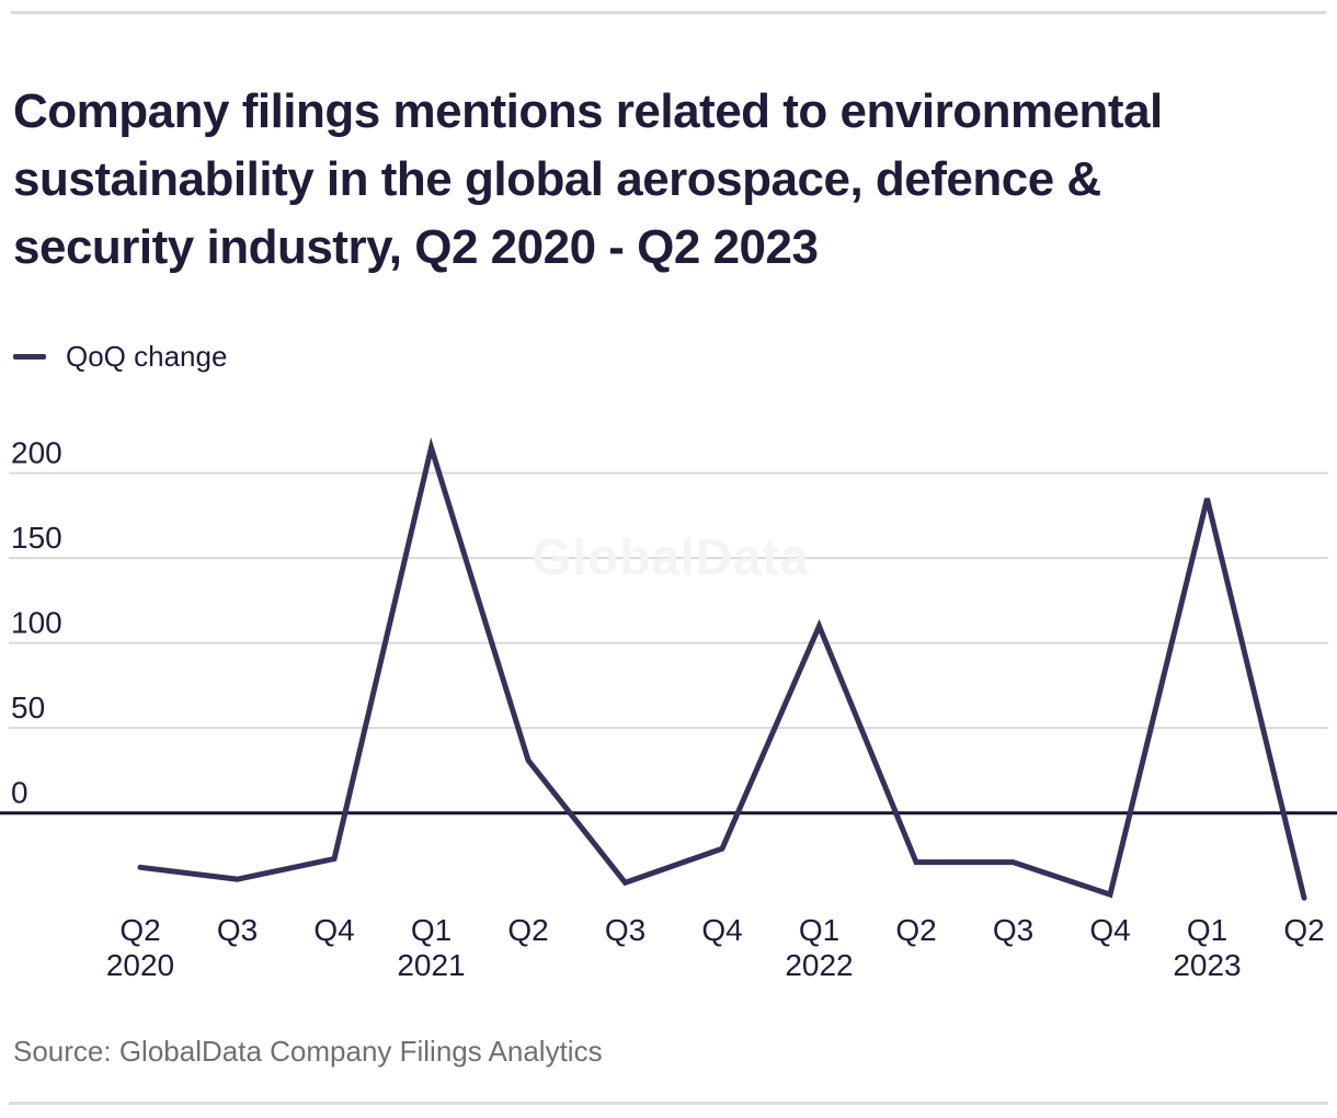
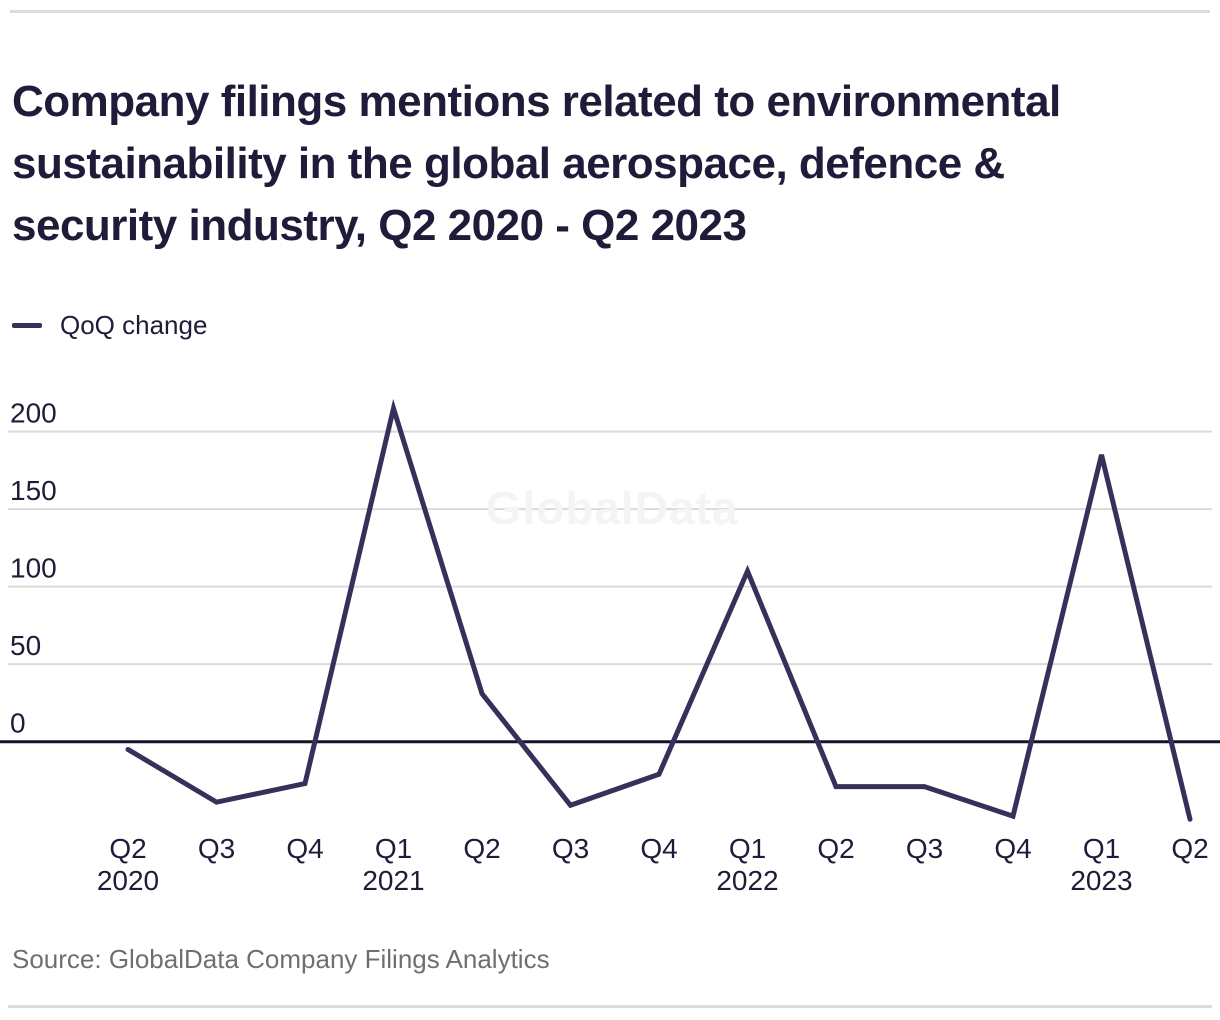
Q2 2020: -32 -> -5
